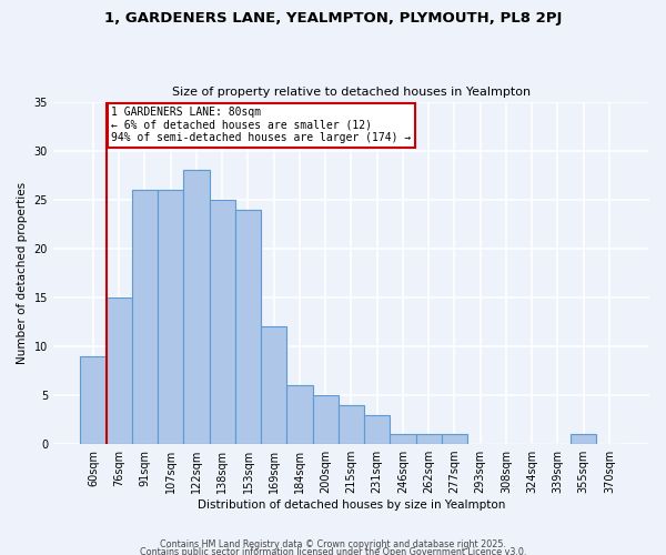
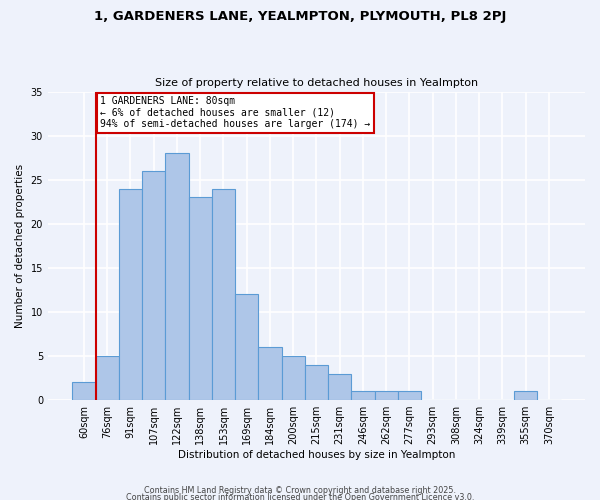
60sqm: 9 -> 2
76sqm: 15 -> 5
91sqm: 26 -> 24
138sqm: 25 -> 23
